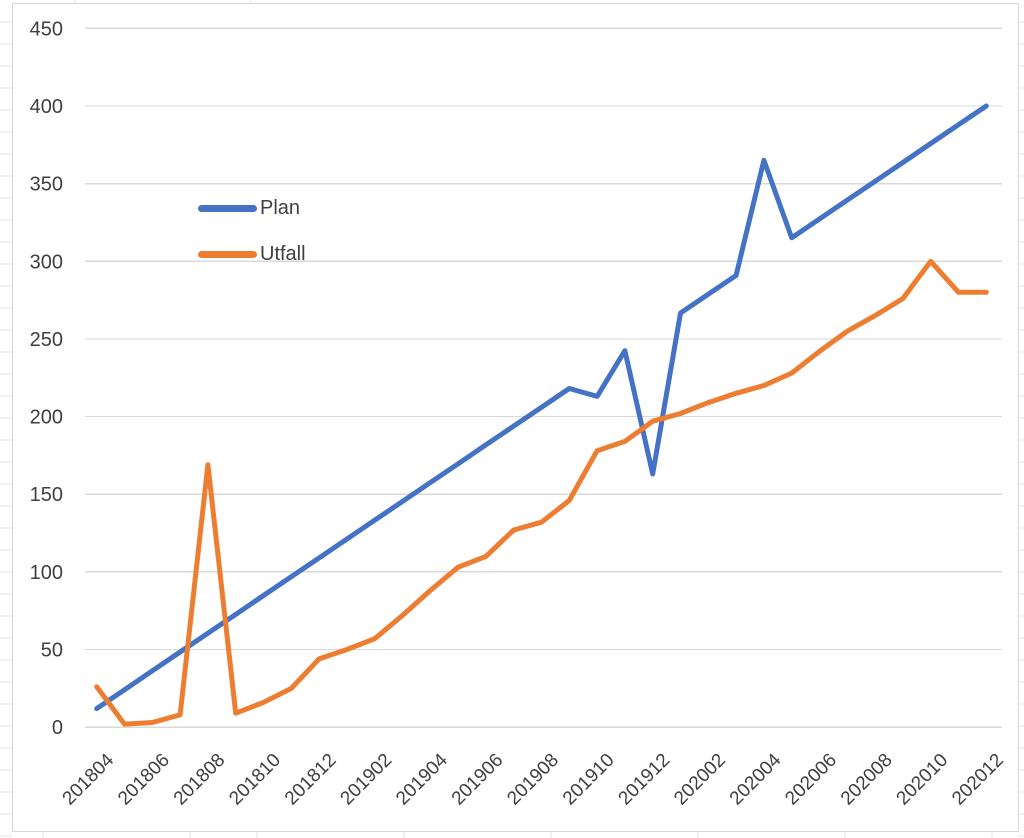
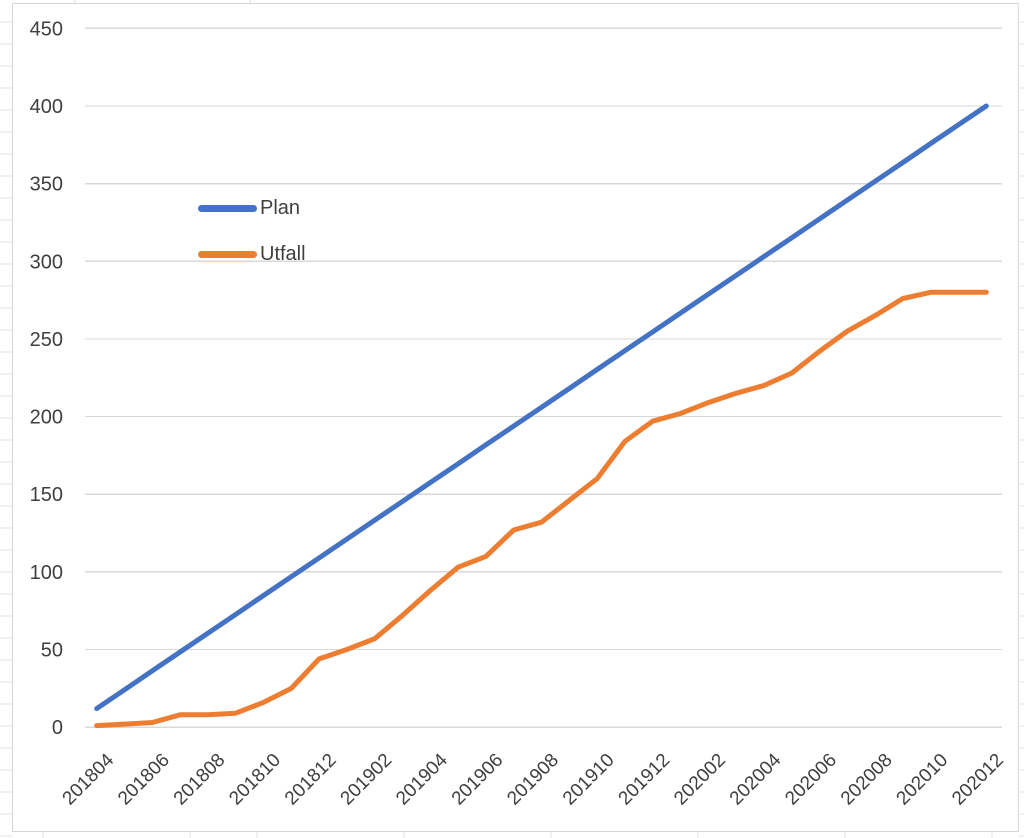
Utfall/201804: 26 -> 1
Utfall/201808: 169 -> 8
Plan/201910: 213 -> 230
Utfall/201910: 178 -> 160
Plan/201912: 163 -> 254
Plan/202004: 365 -> 303
Utfall/202010: 300 -> 280
